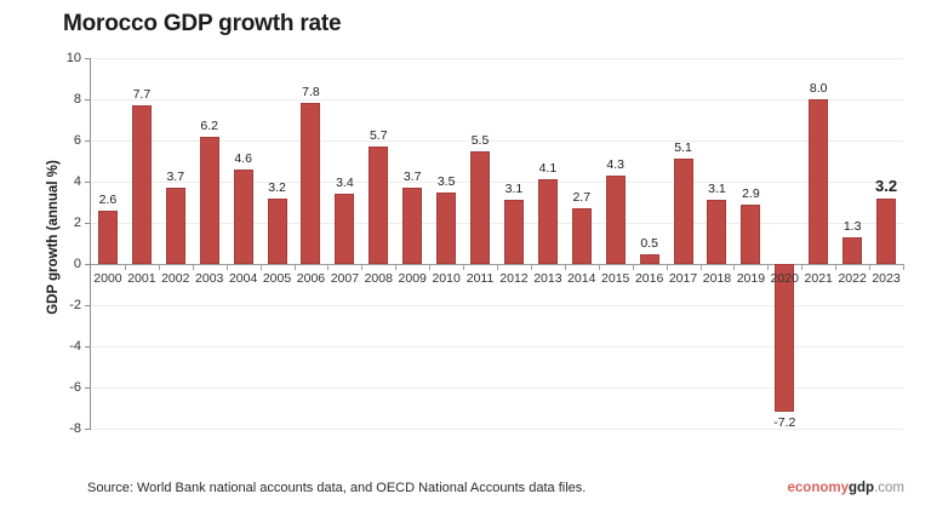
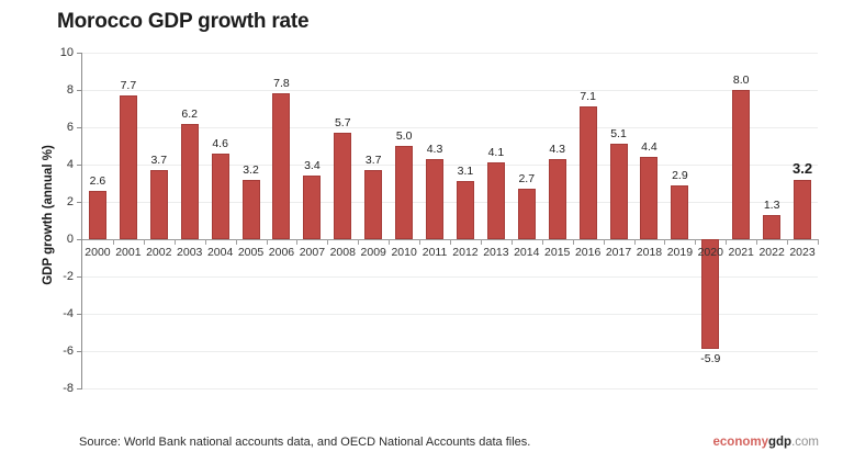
2010: 3.5 -> 5.0
2011: 5.5 -> 4.3
2016: 0.5 -> 7.1
2018: 3.1 -> 4.4
2020: -7.2 -> -5.9
